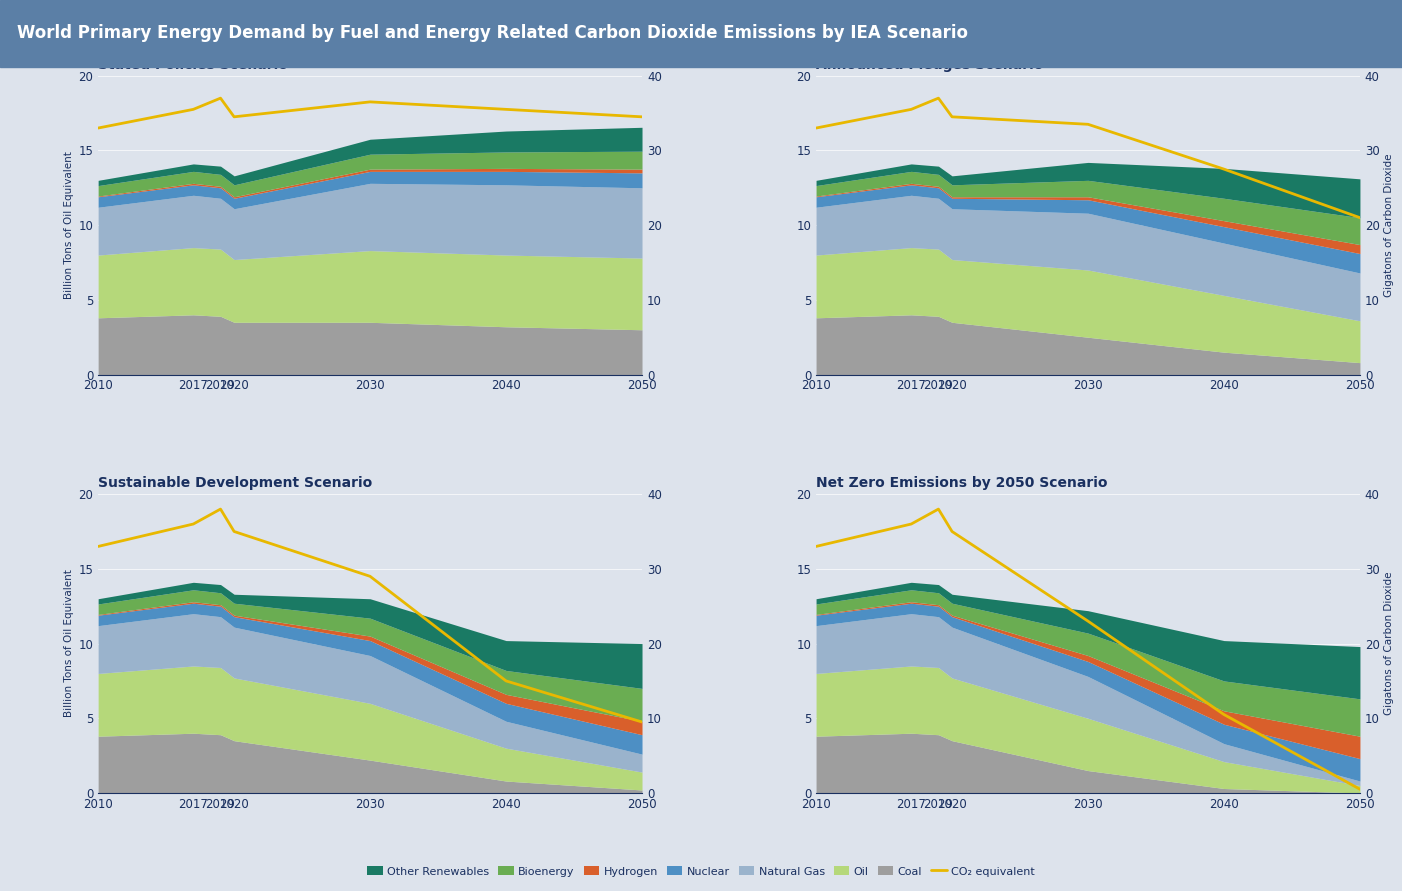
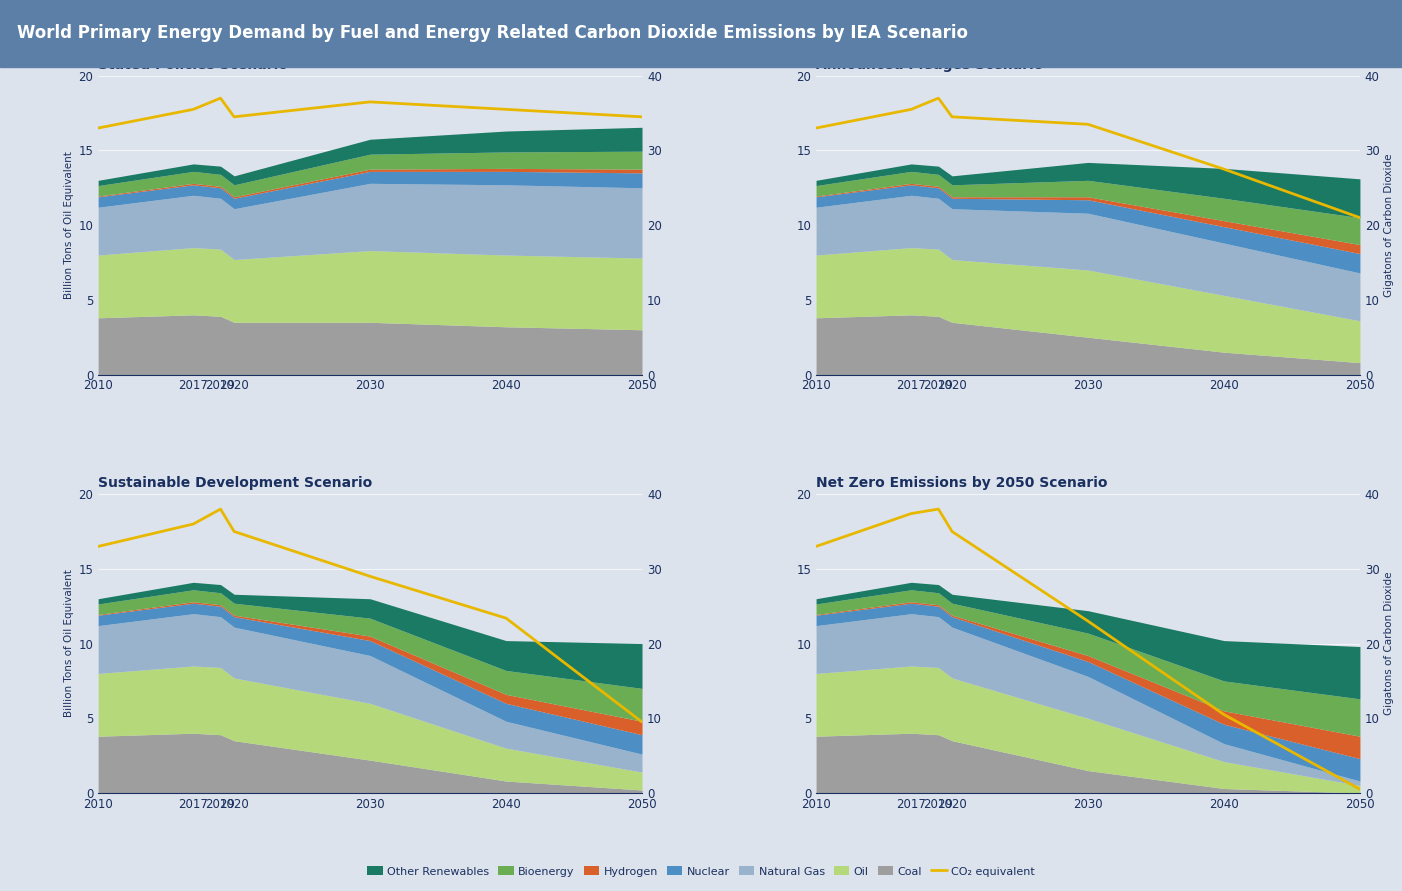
Sustainable Development Scenario/CO₂ equivalent/2040: 15.0 -> 23.4
Net Zero Emissions by 2050 Scenario/CO₂ equivalent/2017: 36.0 -> 37.4
